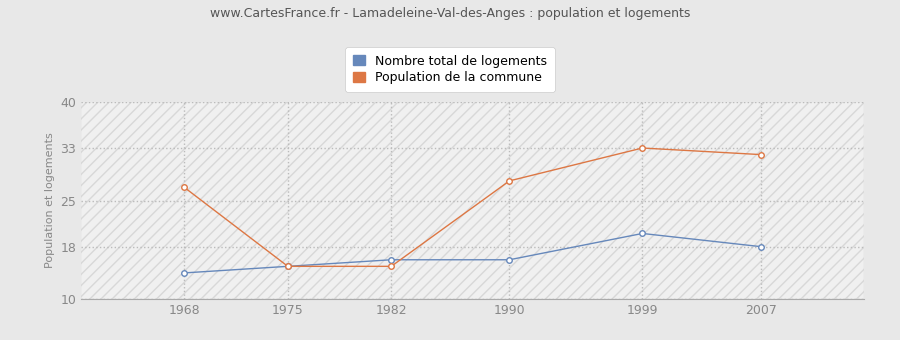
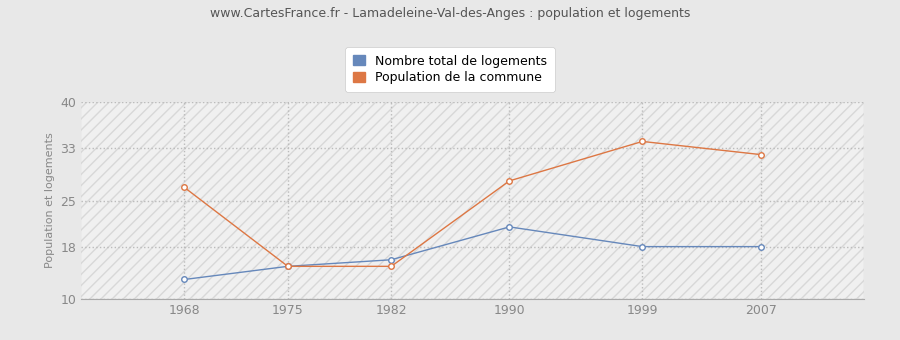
Nombre total de logements/1968: 14 -> 13
Nombre total de logements/1990: 16 -> 21
Nombre total de logements/1999: 20 -> 18
Population de la commune/1999: 33 -> 34
